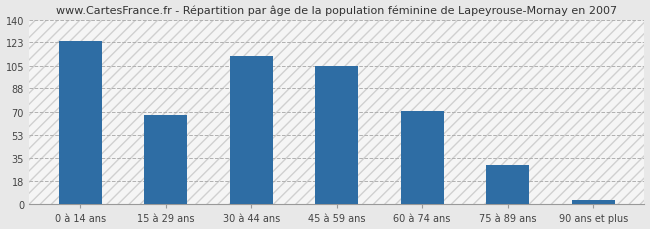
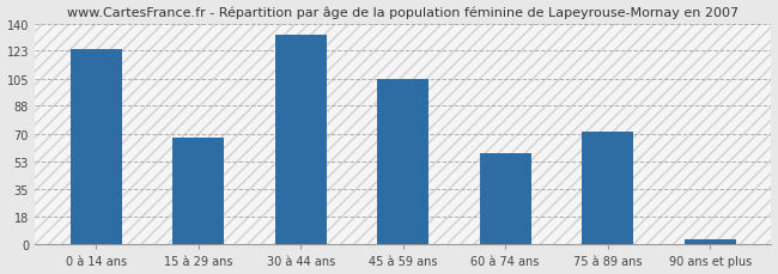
30 à 44 ans: 113 -> 133
60 à 74 ans: 71 -> 58
75 à 89 ans: 30 -> 72
